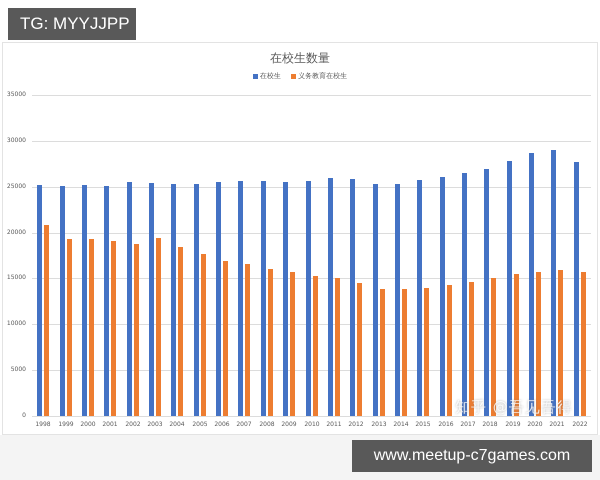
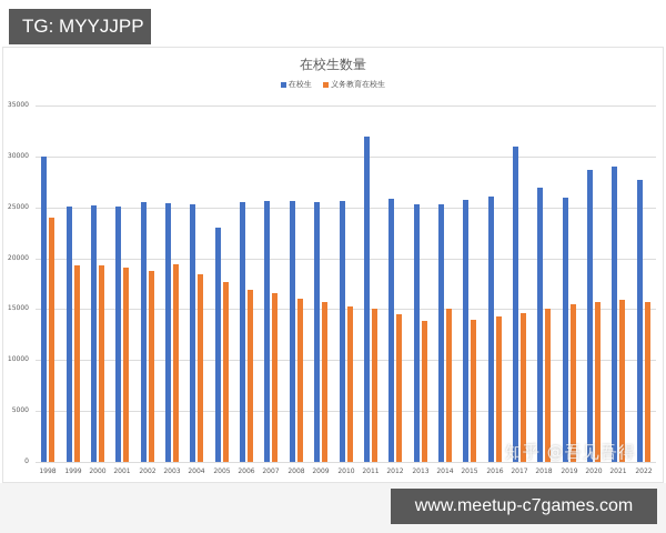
在校生/1998: 25000 -> 30000
义务教育在校生/1998: 21000 -> 24000
在校生/2005: 25000 -> 23000
在校生/2011: 26000 -> 32000
义务教育在校生/2014: 14000 -> 15000
在校生/2017: 26000 -> 31000
在校生/2019: 28000 -> 26000
